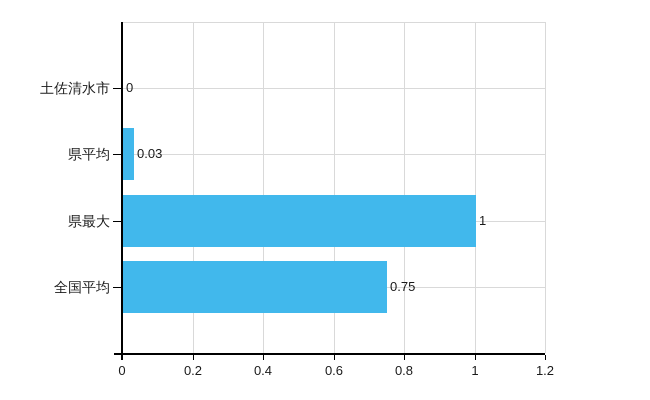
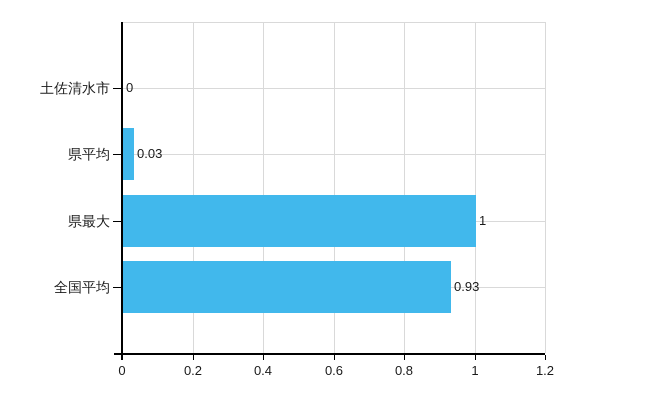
全国平均: 0.75 -> 0.93
